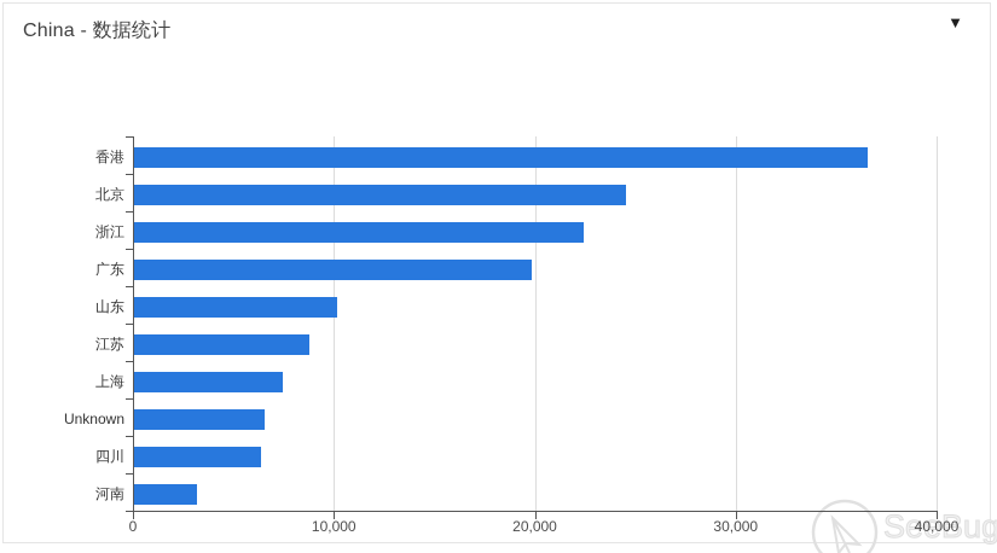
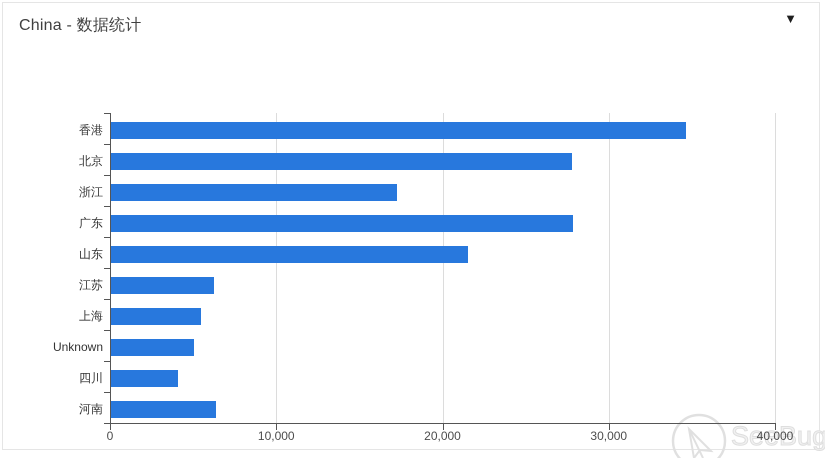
香港: 36500 -> 34600
北京: 24500 -> 27700
浙江: 22400 -> 17200
广东: 19800 -> 27800
山东: 10100 -> 21500
江苏: 8700 -> 6200
上海: 7400 -> 5400
Unknown: 6500 -> 5000
四川: 6300 -> 4000
河南: 3100 -> 6300
